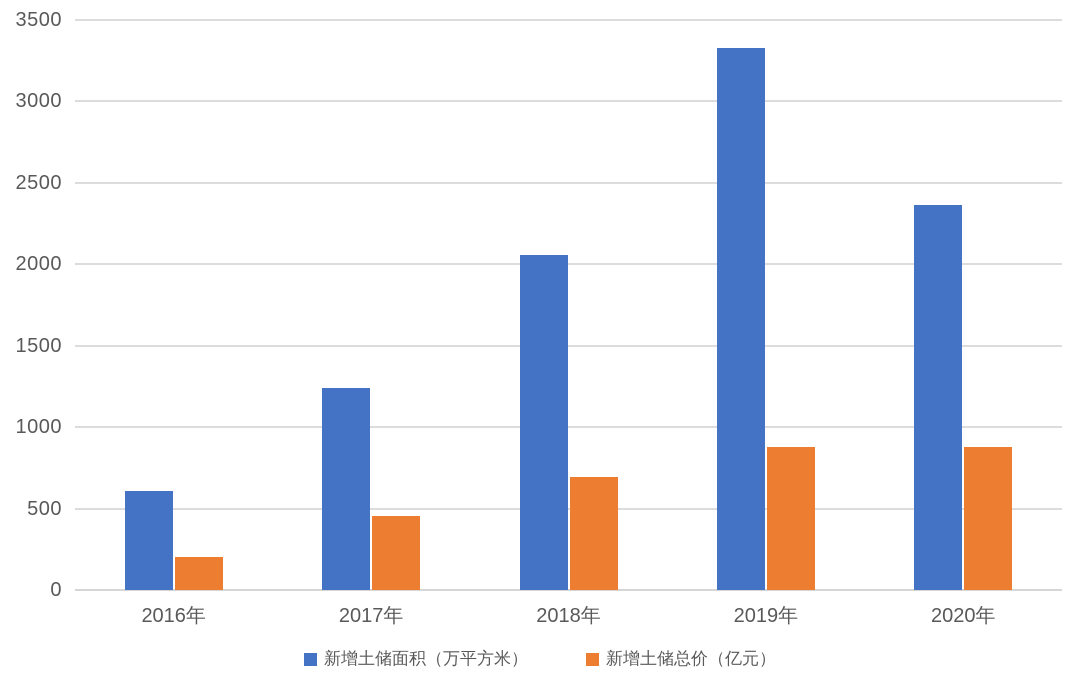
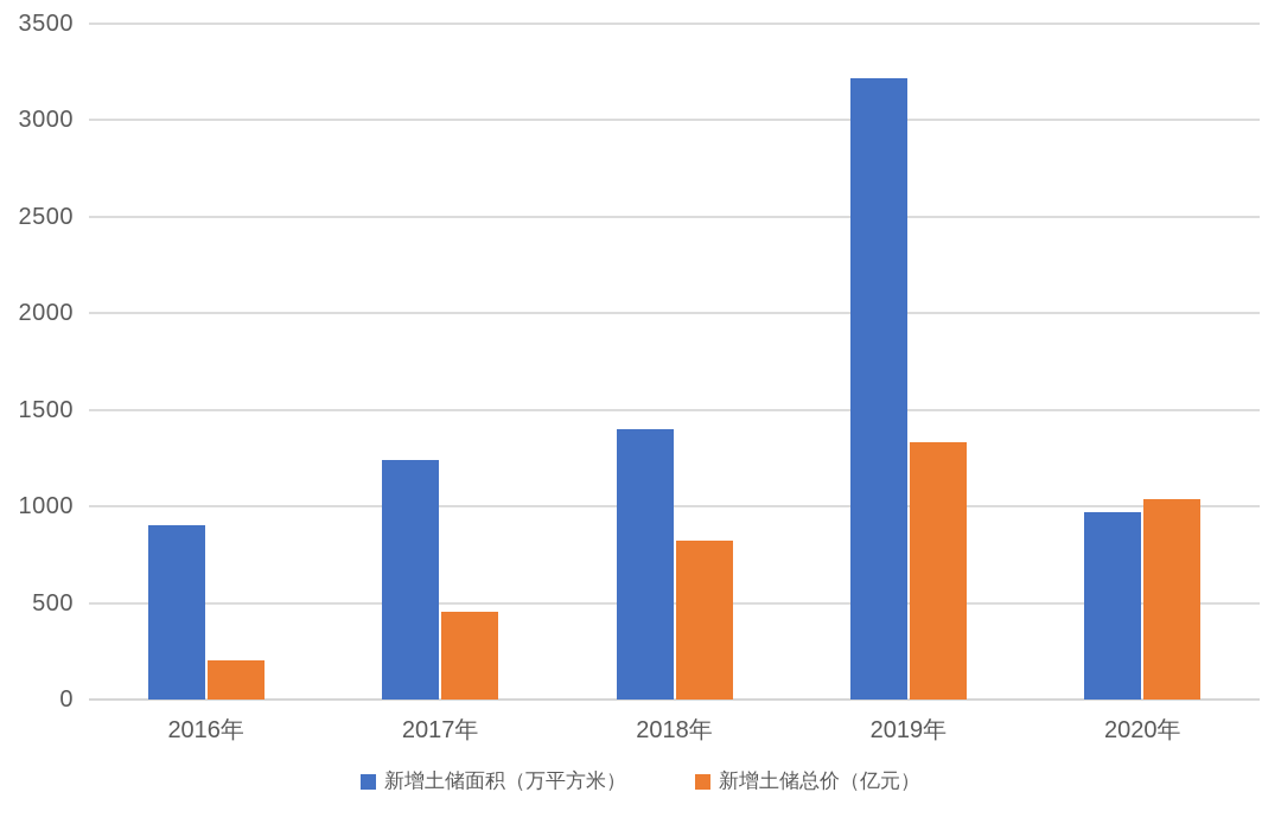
新增土储面积（万平方米）/2016年: 600 -> 900
新增土储面积（万平方米）/2018年: 2060 -> 1400
新增土储总价（亿元）/2018年: 700 -> 820
新增土储面积（万平方米）/2019年: 3330 -> 3220
新增土储总价（亿元）/2019年: 880 -> 1330
新增土储面积（万平方米）/2020年: 2360 -> 970
新增土储总价（亿元）/2020年: 880 -> 1040
